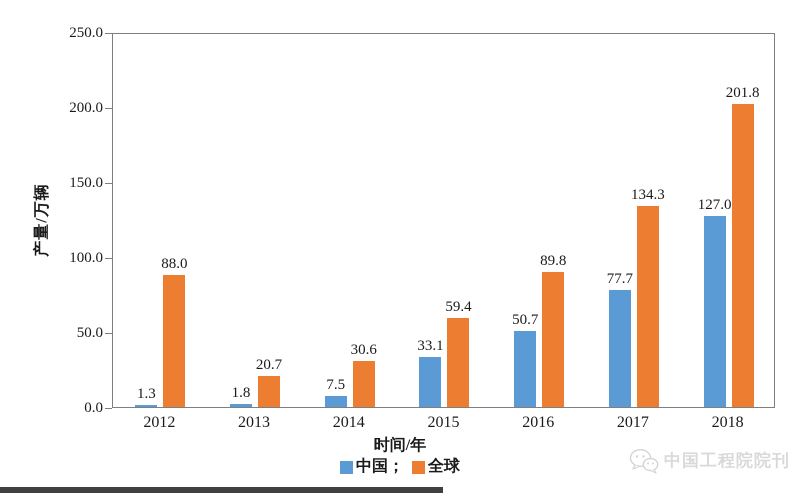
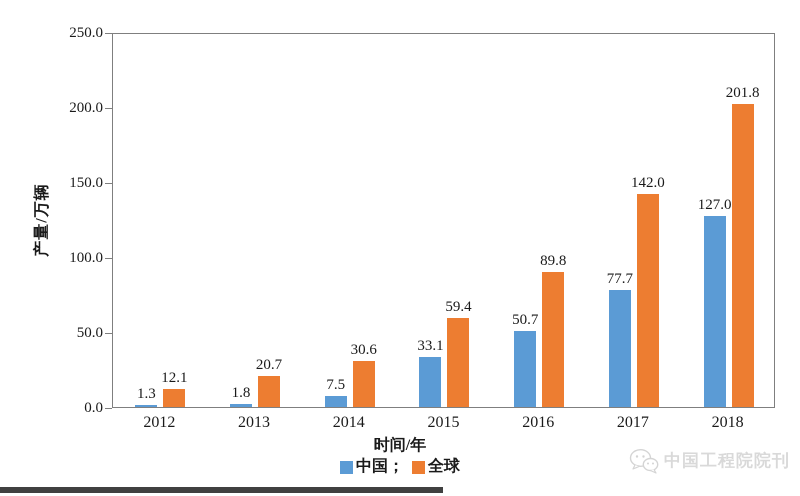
全球/2012: 88.0 -> 12.1
全球/2017: 134.3 -> 142.0
